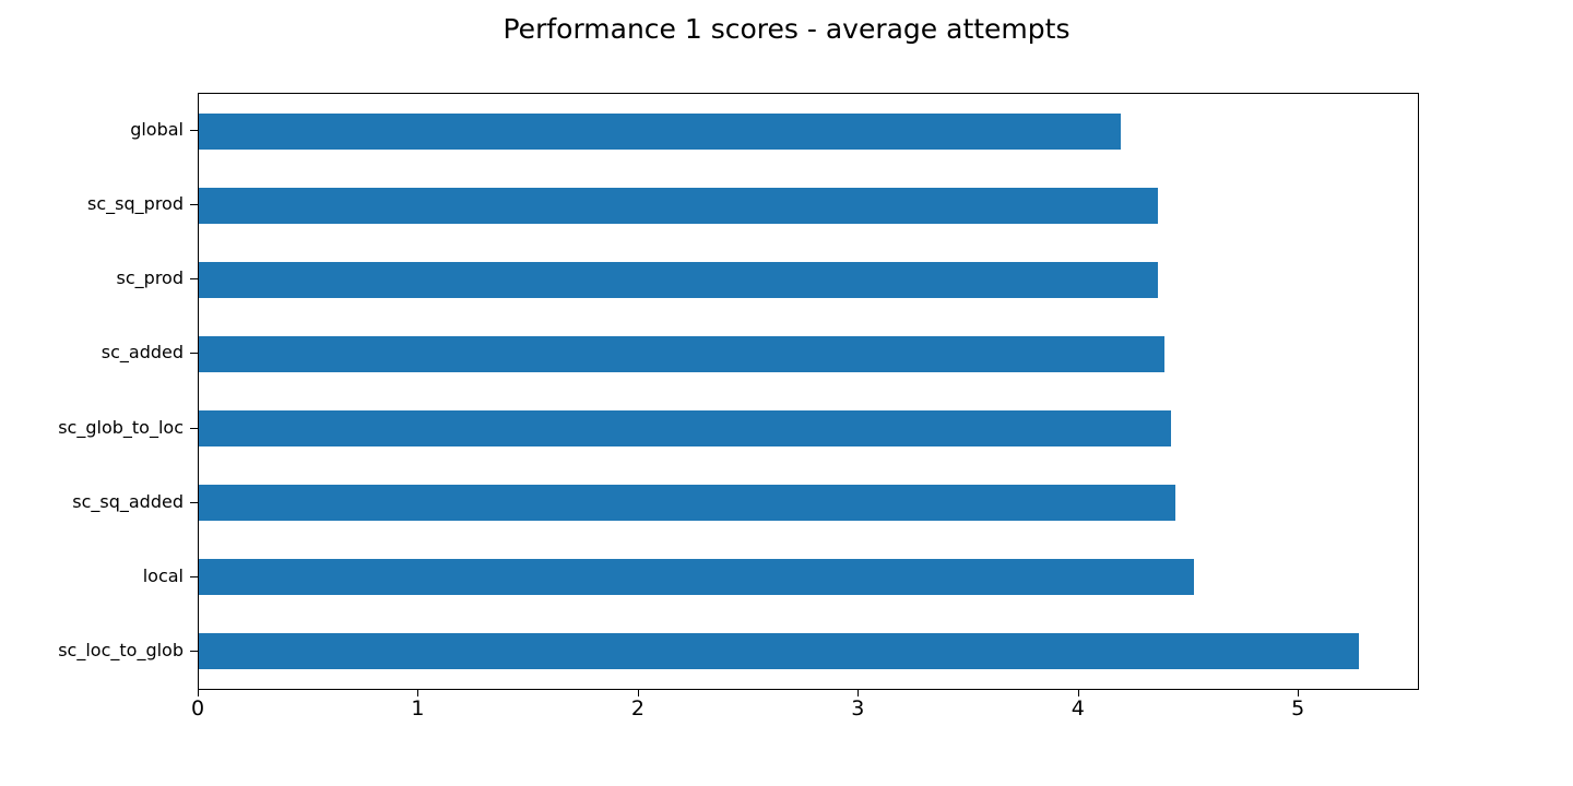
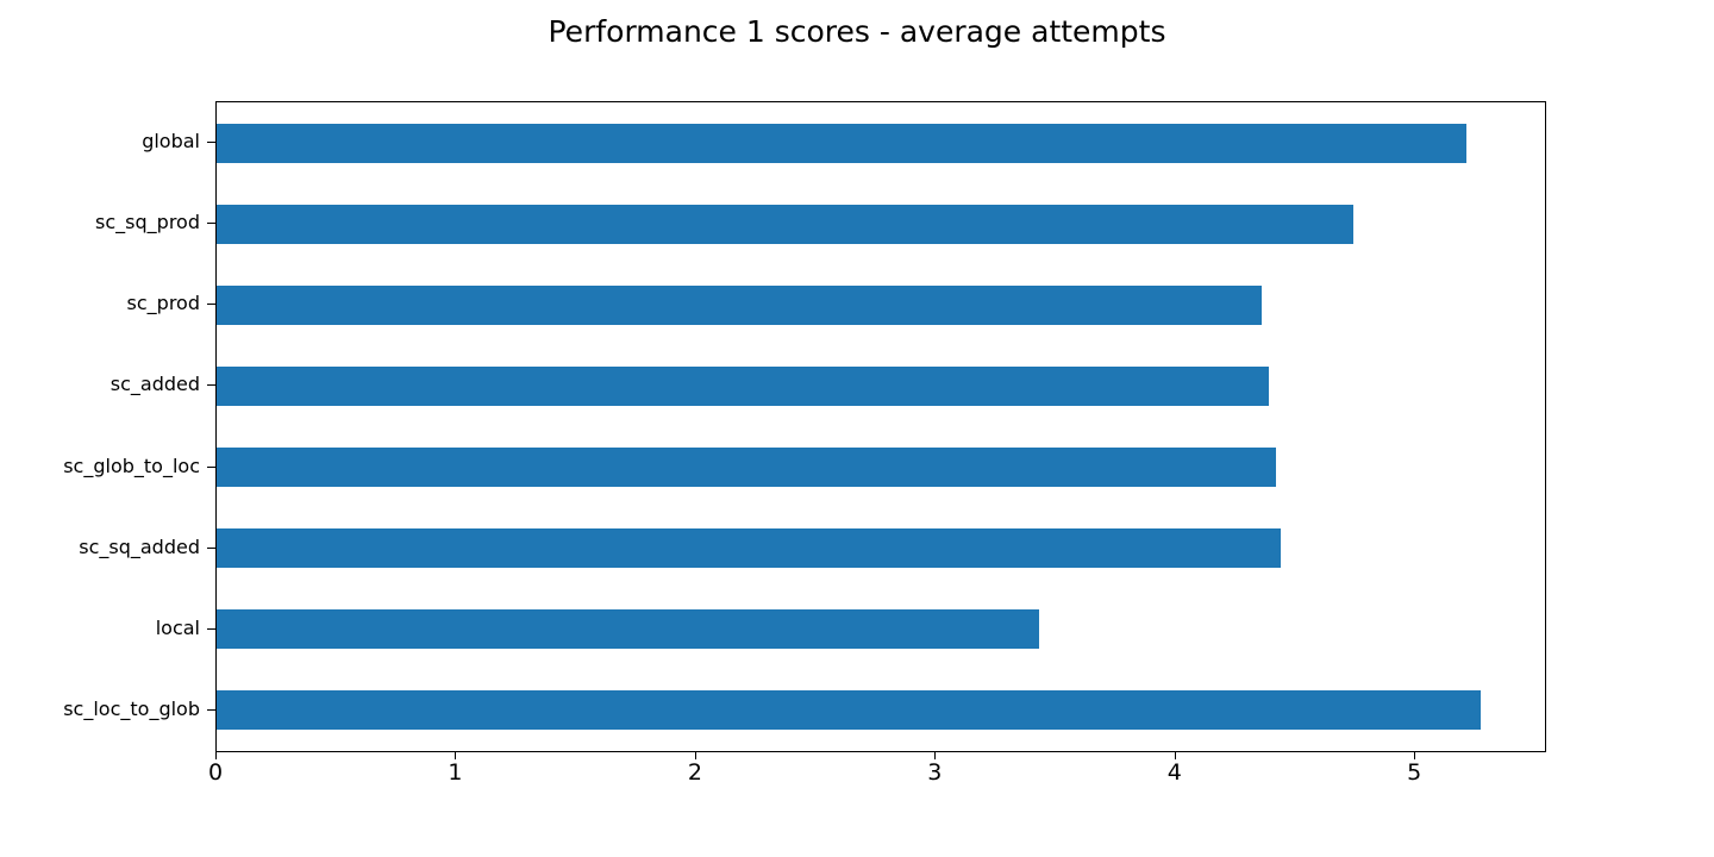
global: 4.19 -> 5.21
sc_sq_prod: 4.36 -> 4.74
local: 4.52 -> 3.43
